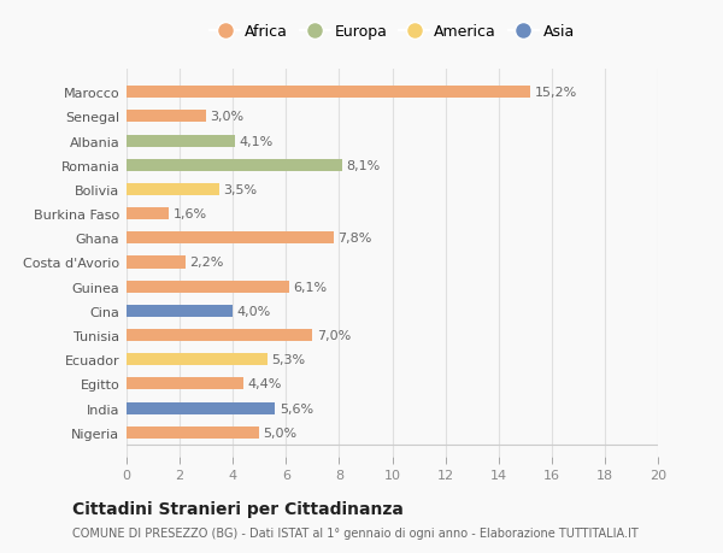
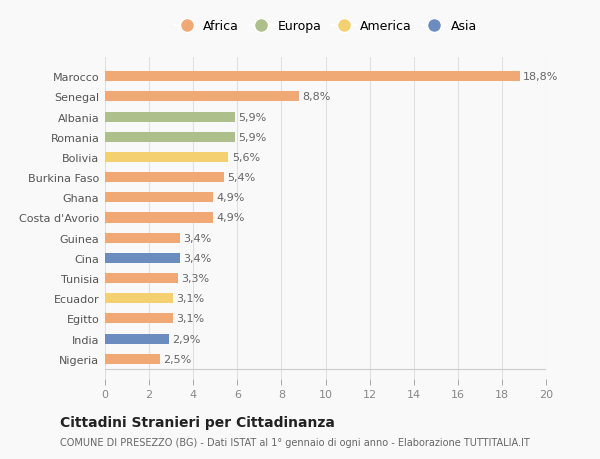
Marocco: 15,2% -> 18,8%
Senegal: 3,0% -> 8,8%
Albania: 4,1% -> 5,9%
Romania: 8,1% -> 5,9%
Bolivia: 3,5% -> 5,6%
Burkina Faso: 1,6% -> 5,4%
Ghana: 7,8% -> 4,9%
Costa d'Avorio: 2,2% -> 4,9%
Guinea: 6,1% -> 3,4%
Cina: 4,0% -> 3,4%
Tunisia: 7,0% -> 3,3%
Ecuador: 5,3% -> 3,1%
Egitto: 4,4% -> 3,1%
India: 5,6% -> 2,9%
Nigeria: 5,0% -> 2,5%
